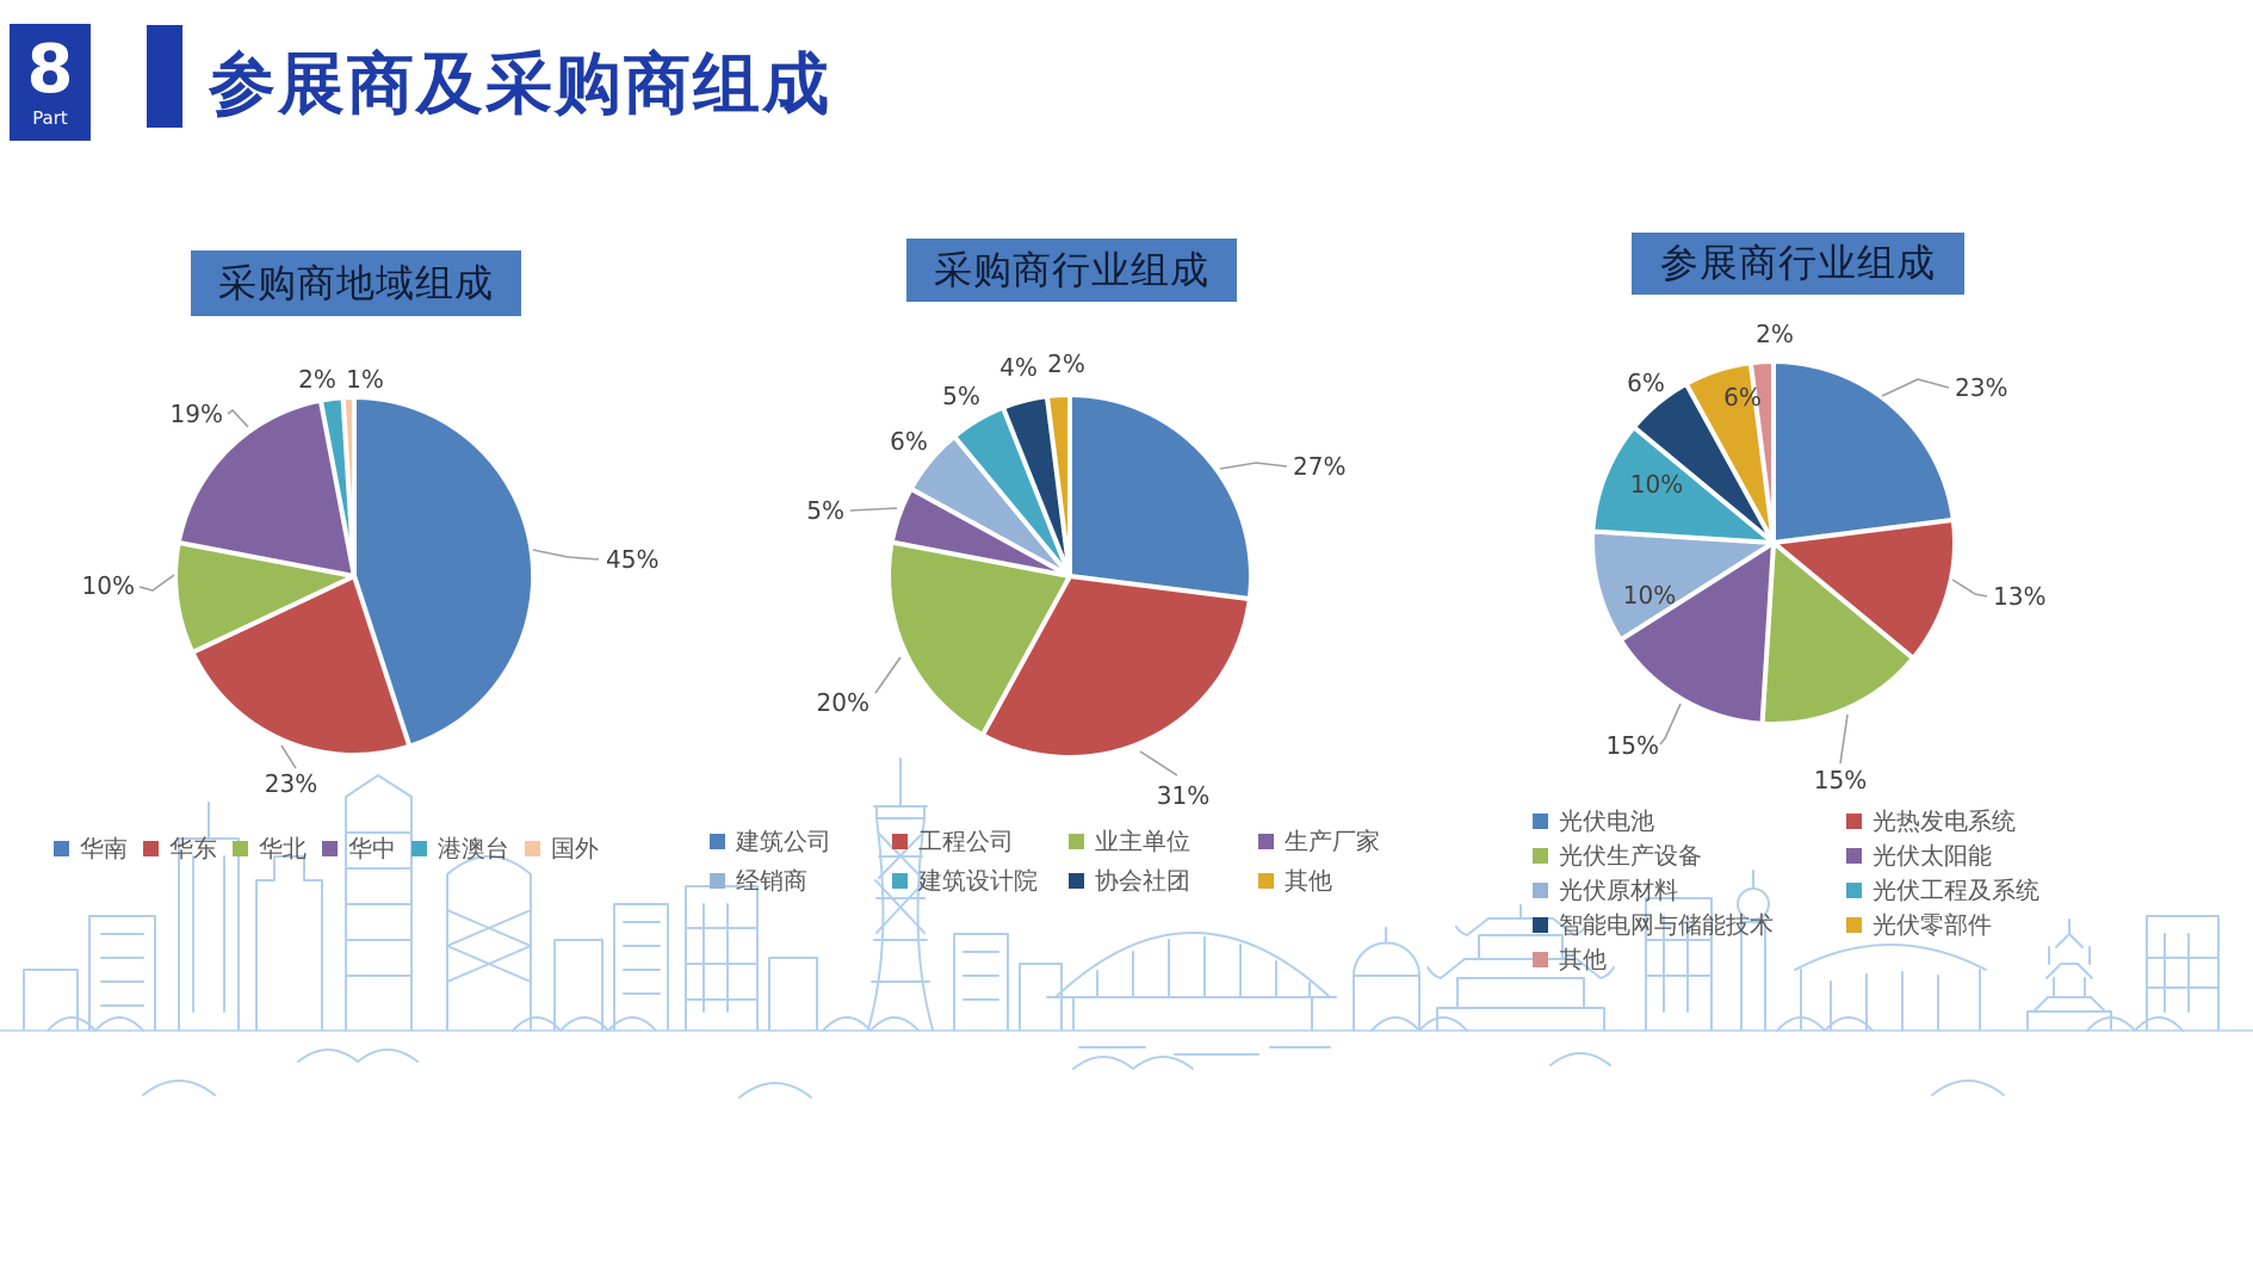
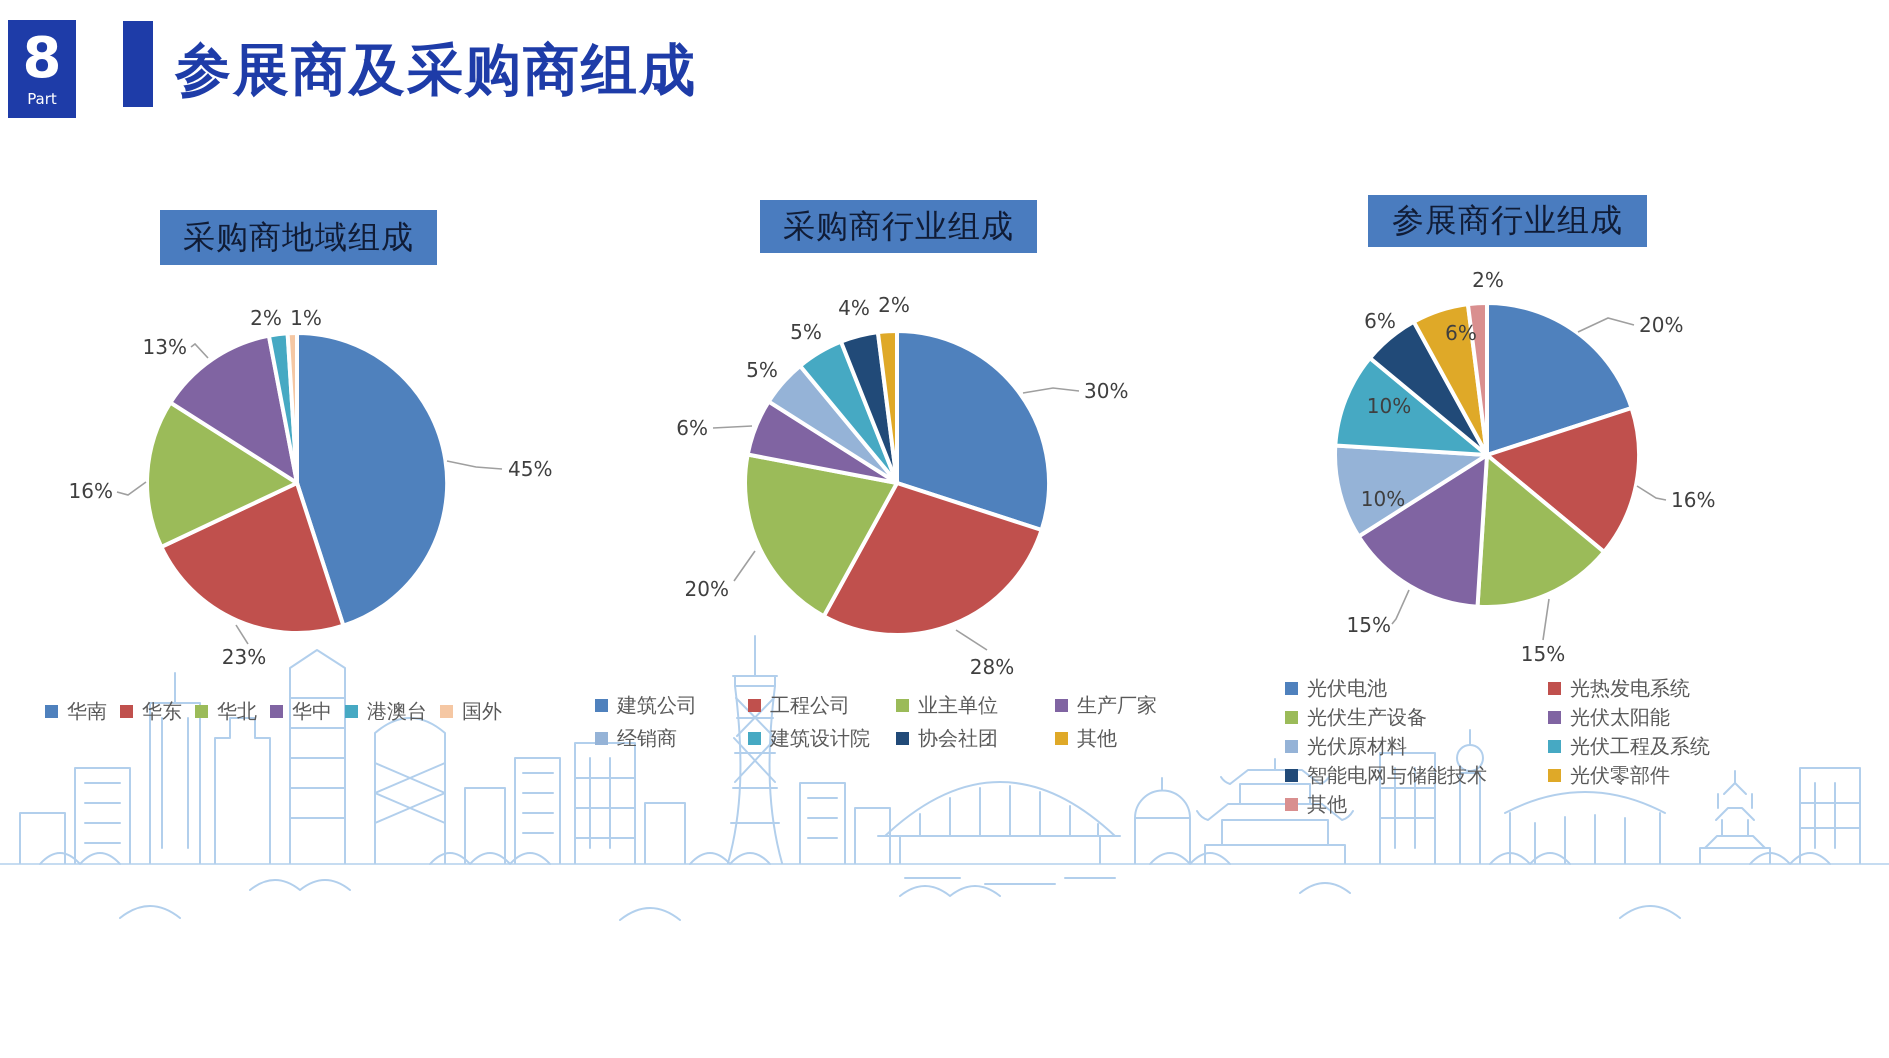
采购商地域组成/华北: 10% -> 16%
采购商地域组成/华中: 19% -> 13%
采购商行业组成/建筑公司: 27% -> 30%
采购商行业组成/工程公司: 31% -> 28%
采购商行业组成/生产厂家: 5% -> 6%
采购商行业组成/经销商: 6% -> 5%
参展商行业组成/光伏电池: 23% -> 20%
参展商行业组成/光热发电系统: 13% -> 16%
